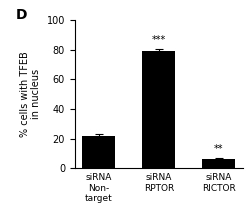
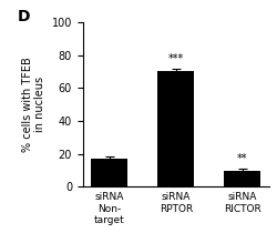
siRNA Non- target: 22 -> 17
siRNA RPTOR: 79 -> 70
siRNA RICTOR: 6 -> 10
